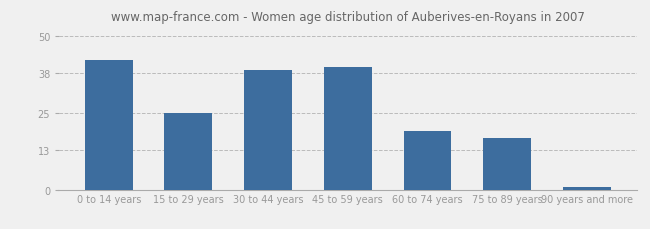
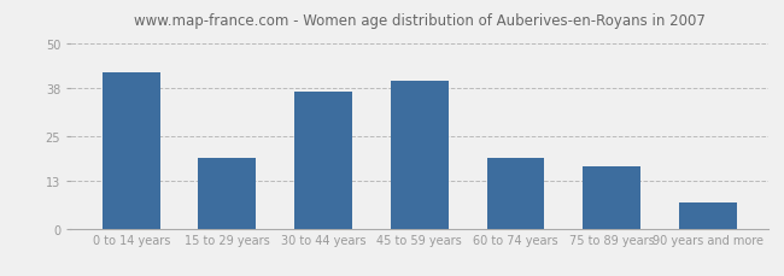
15 to 29 years: 25 -> 19
30 to 44 years: 39 -> 37
90 years and more: 1 -> 7
